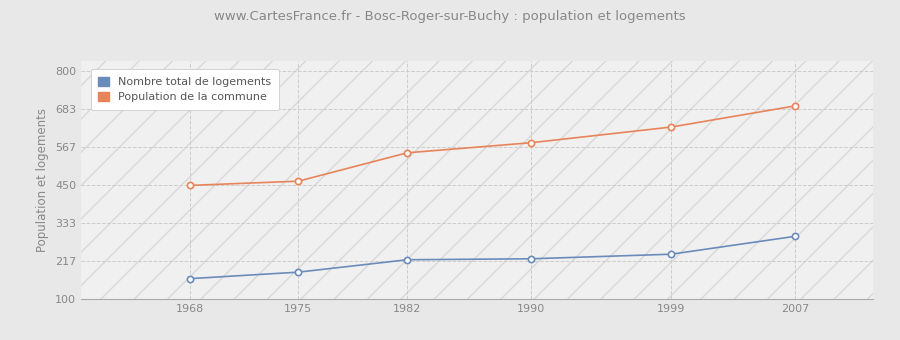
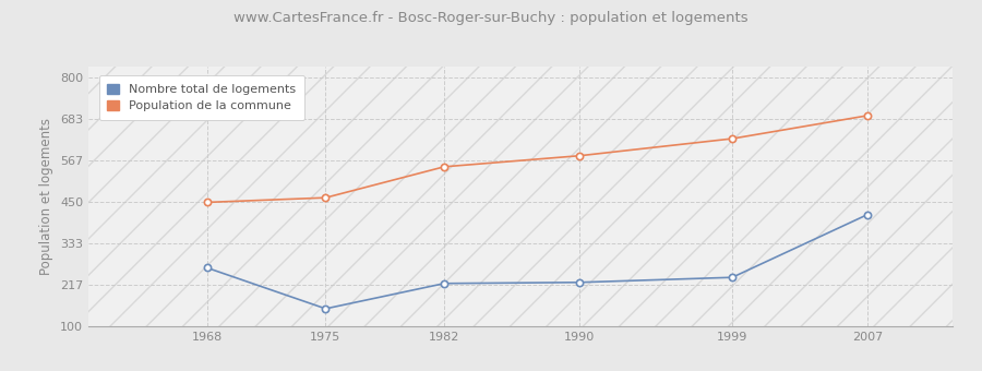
Nombre total de logements/1968: 163 -> 265
Nombre total de logements/1975: 183 -> 150
Nombre total de logements/2007: 293 -> 415
